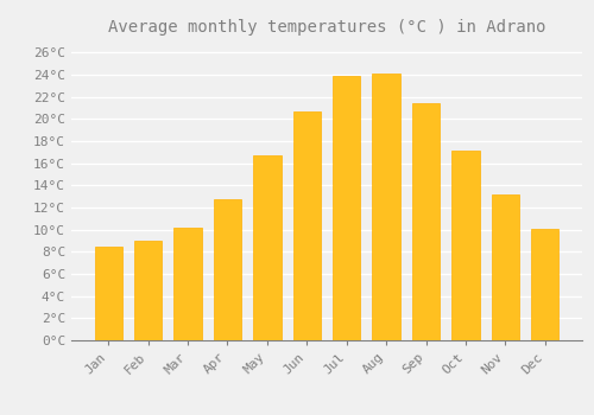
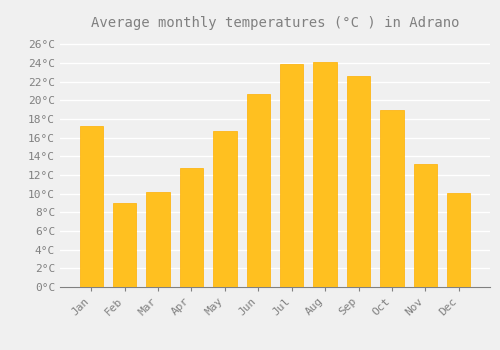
Jan: 8.5°C -> 17.2°C
Sep: 21.4°C -> 22.6°C
Oct: 17.1°C -> 19.0°C
